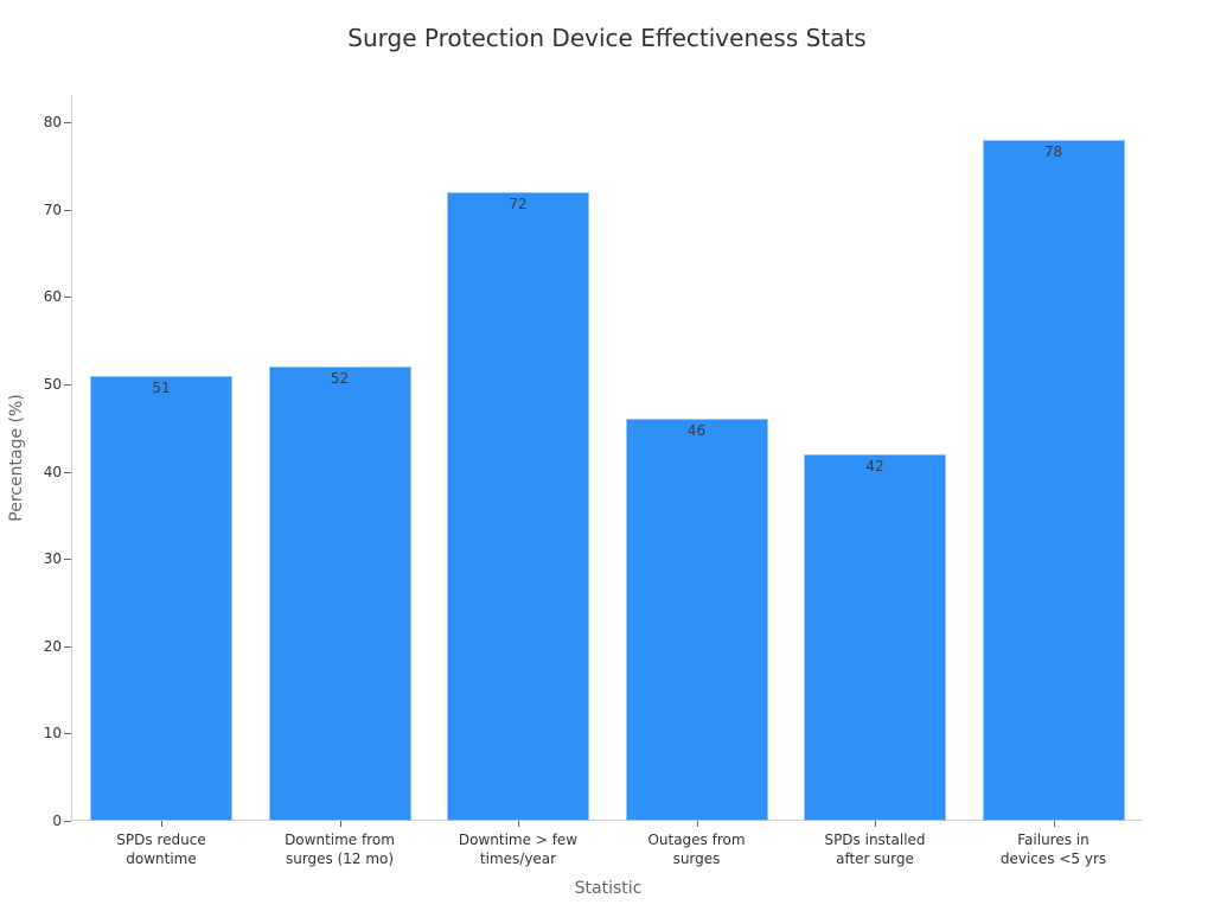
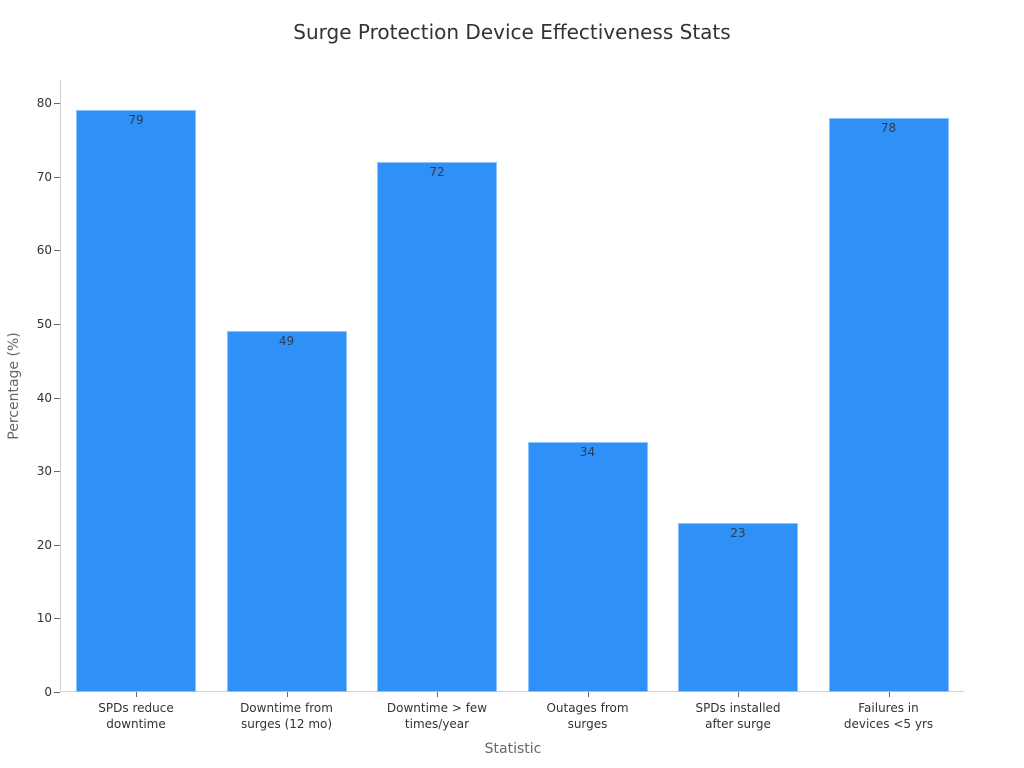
SPDs reduce downtime: 51 -> 79
Downtime from surges (12 mo): 52 -> 49
Outages from surges: 46 -> 34
SPDs installed after surge: 42 -> 23
